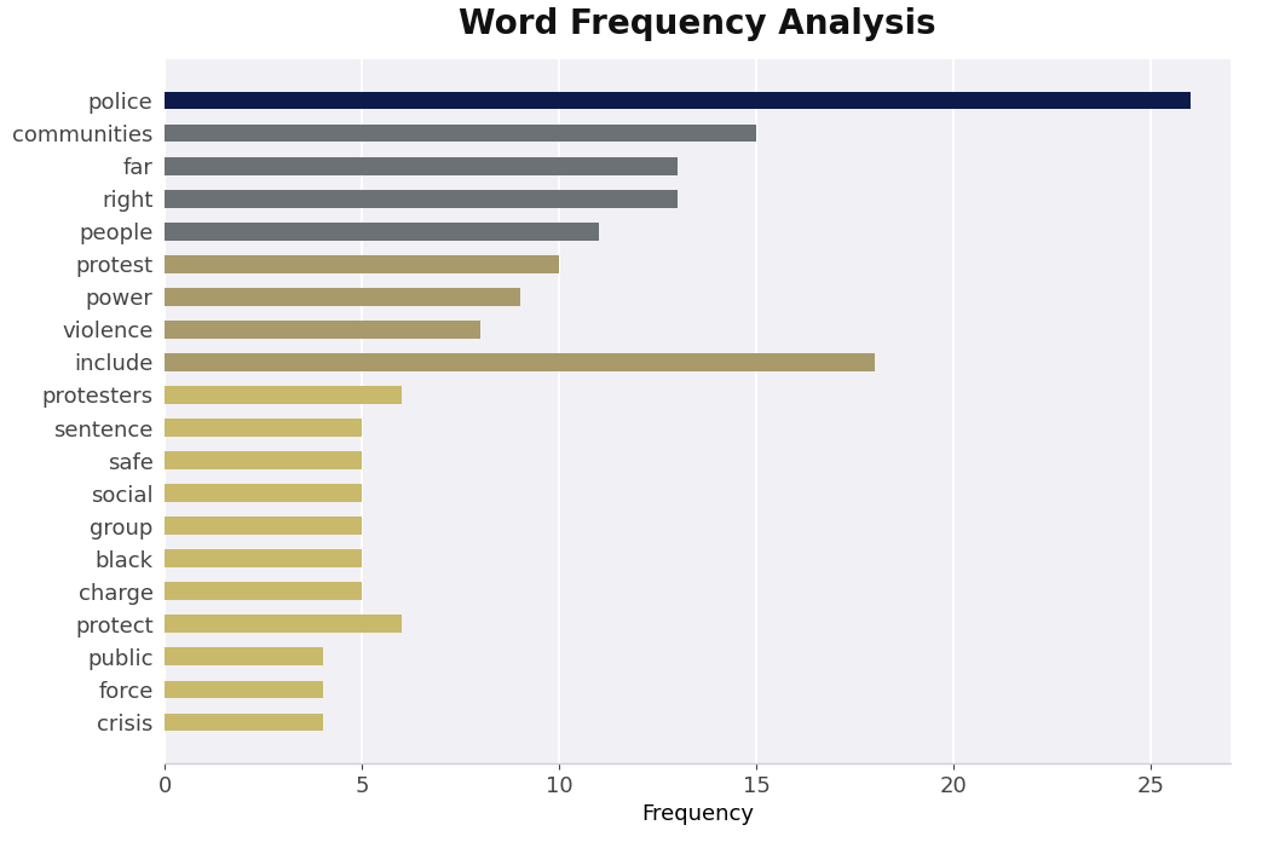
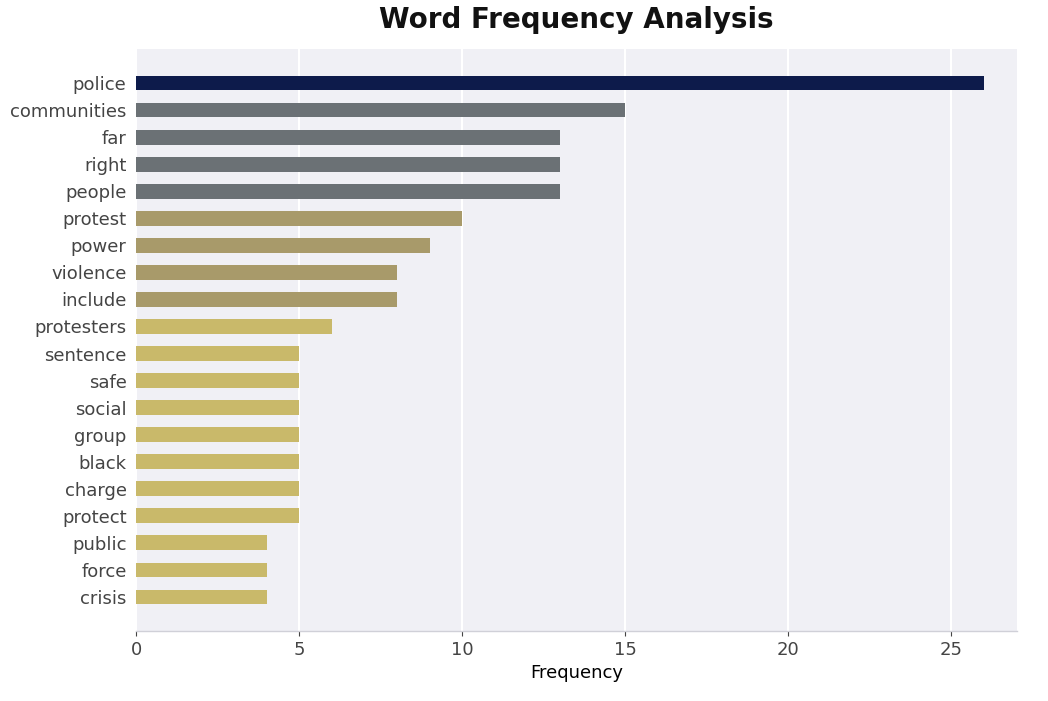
people: 11 -> 13
include: 18 -> 8
protect: 6 -> 5
